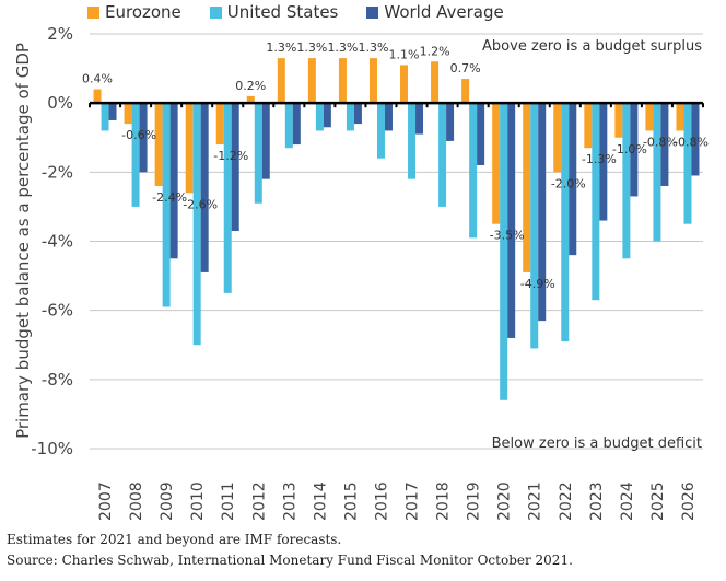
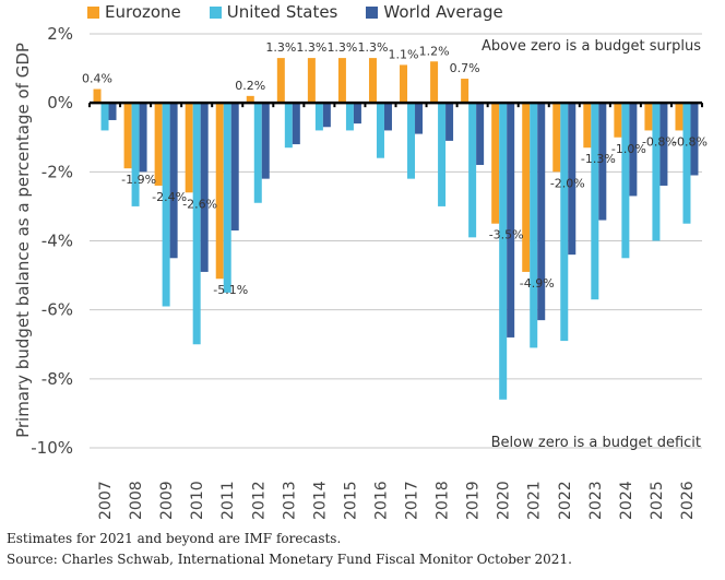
Eurozone/2008: -0.6% -> -1.9%
Eurozone/2011: -1.2% -> -5.1%
